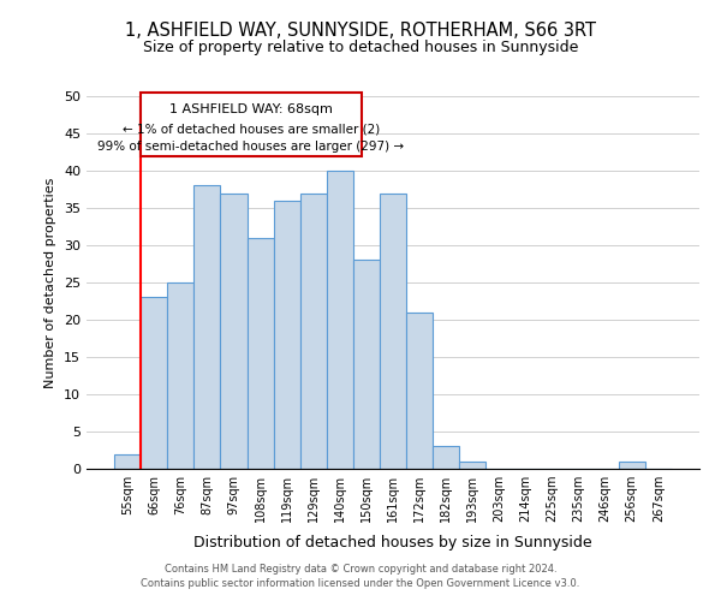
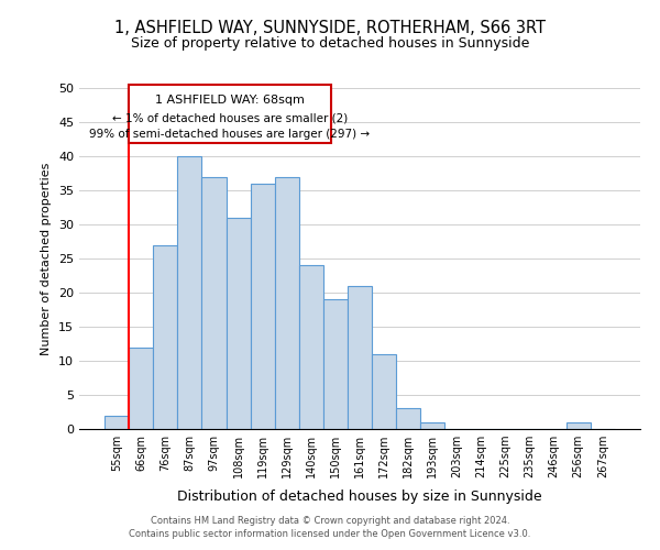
66sqm: 23 -> 12
76sqm: 25 -> 27
87sqm: 38 -> 40
140sqm: 40 -> 24
150sqm: 28 -> 19
161sqm: 37 -> 21
172sqm: 21 -> 11
